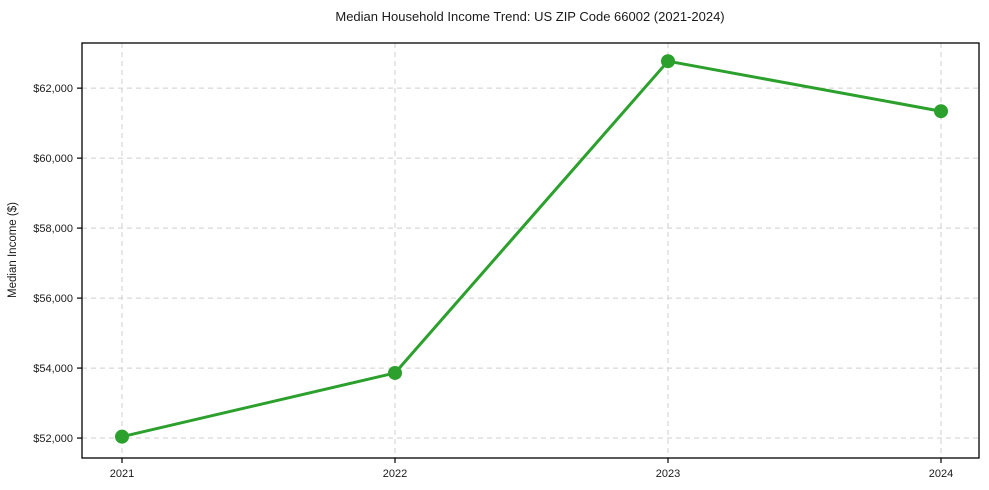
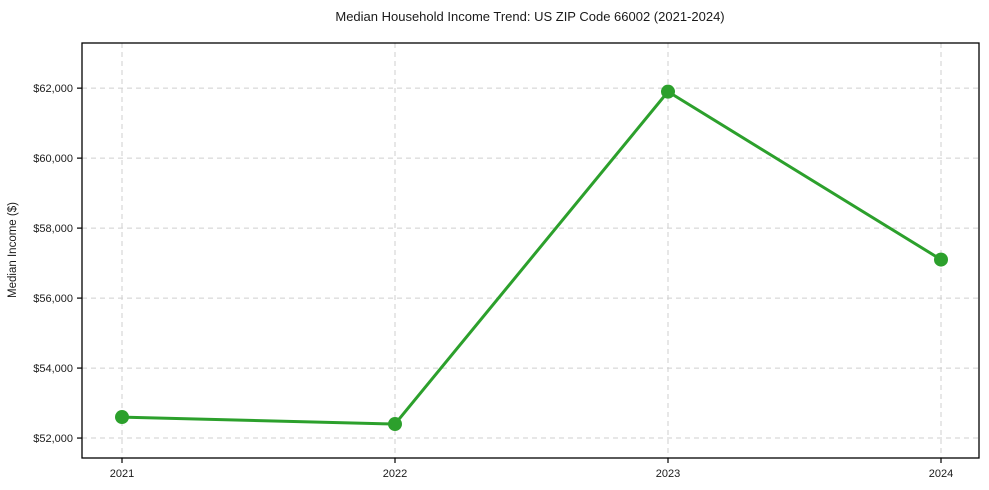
2021: $52000 -> $52600
2022: $53900 -> $52400
2023: $62800 -> $61900
2024: $61300 -> $57100
